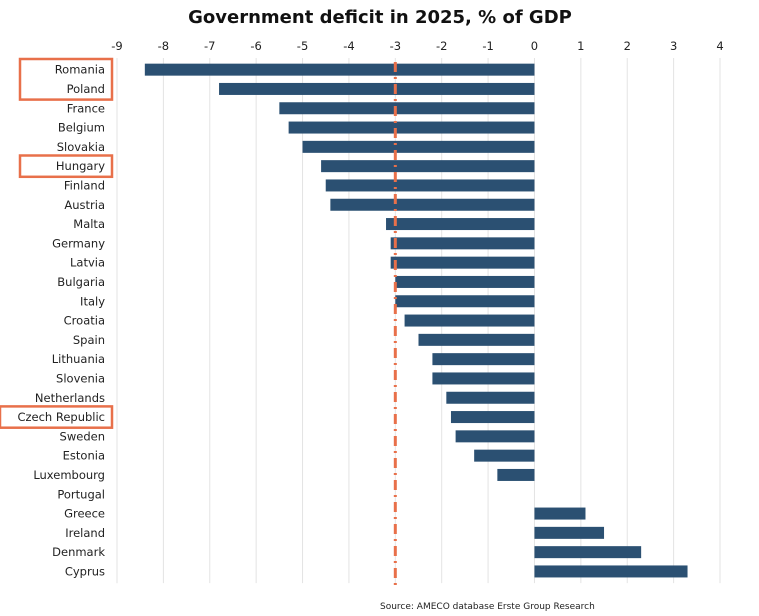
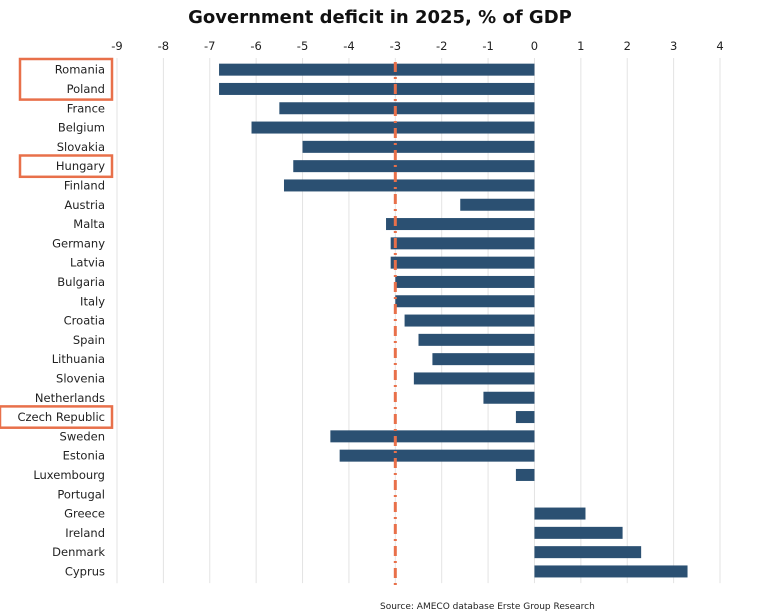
Romania: -8.4 -> -6.8
Belgium: -5.3 -> -6.1
Hungary: -4.6 -> -5.2
Finland: -4.5 -> -5.4
Austria: -4.4 -> -1.6
Slovenia: -2.2 -> -2.6
Netherlands: -1.9 -> -1.1
Czech Republic: -1.8 -> -0.4
Sweden: -1.7 -> -4.4
Estonia: -1.3 -> -4.2
Luxembourg: -0.8 -> -0.4
Ireland: 1.5 -> 1.9
